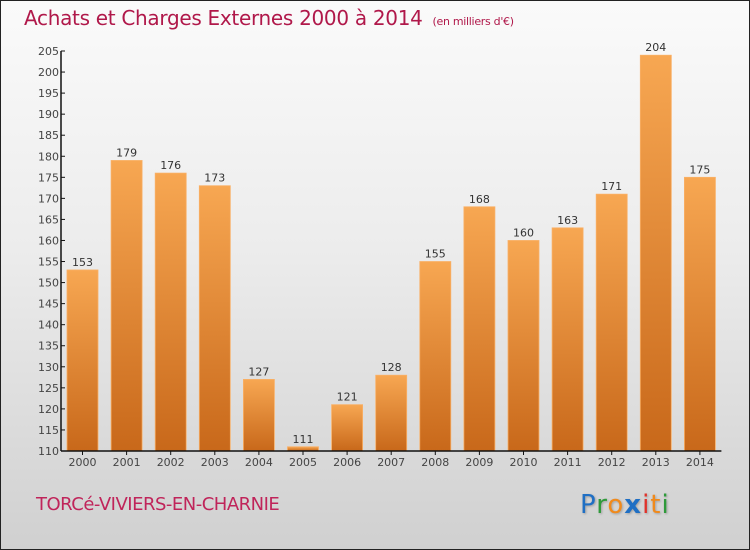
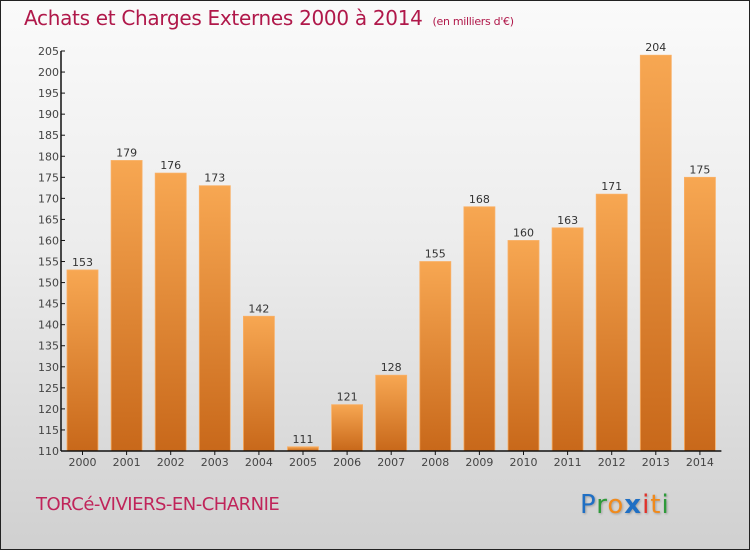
2004: 127 -> 142
